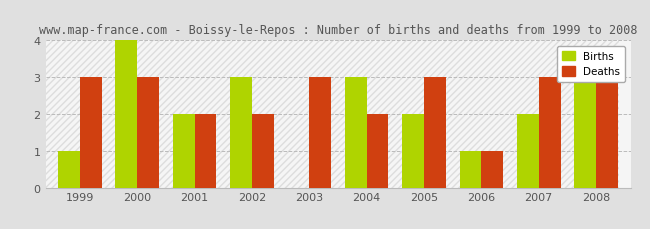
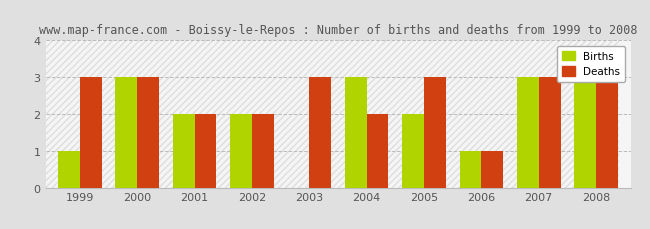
Births/2000: 4 -> 3
Births/2002: 3 -> 2
Births/2007: 2 -> 3
